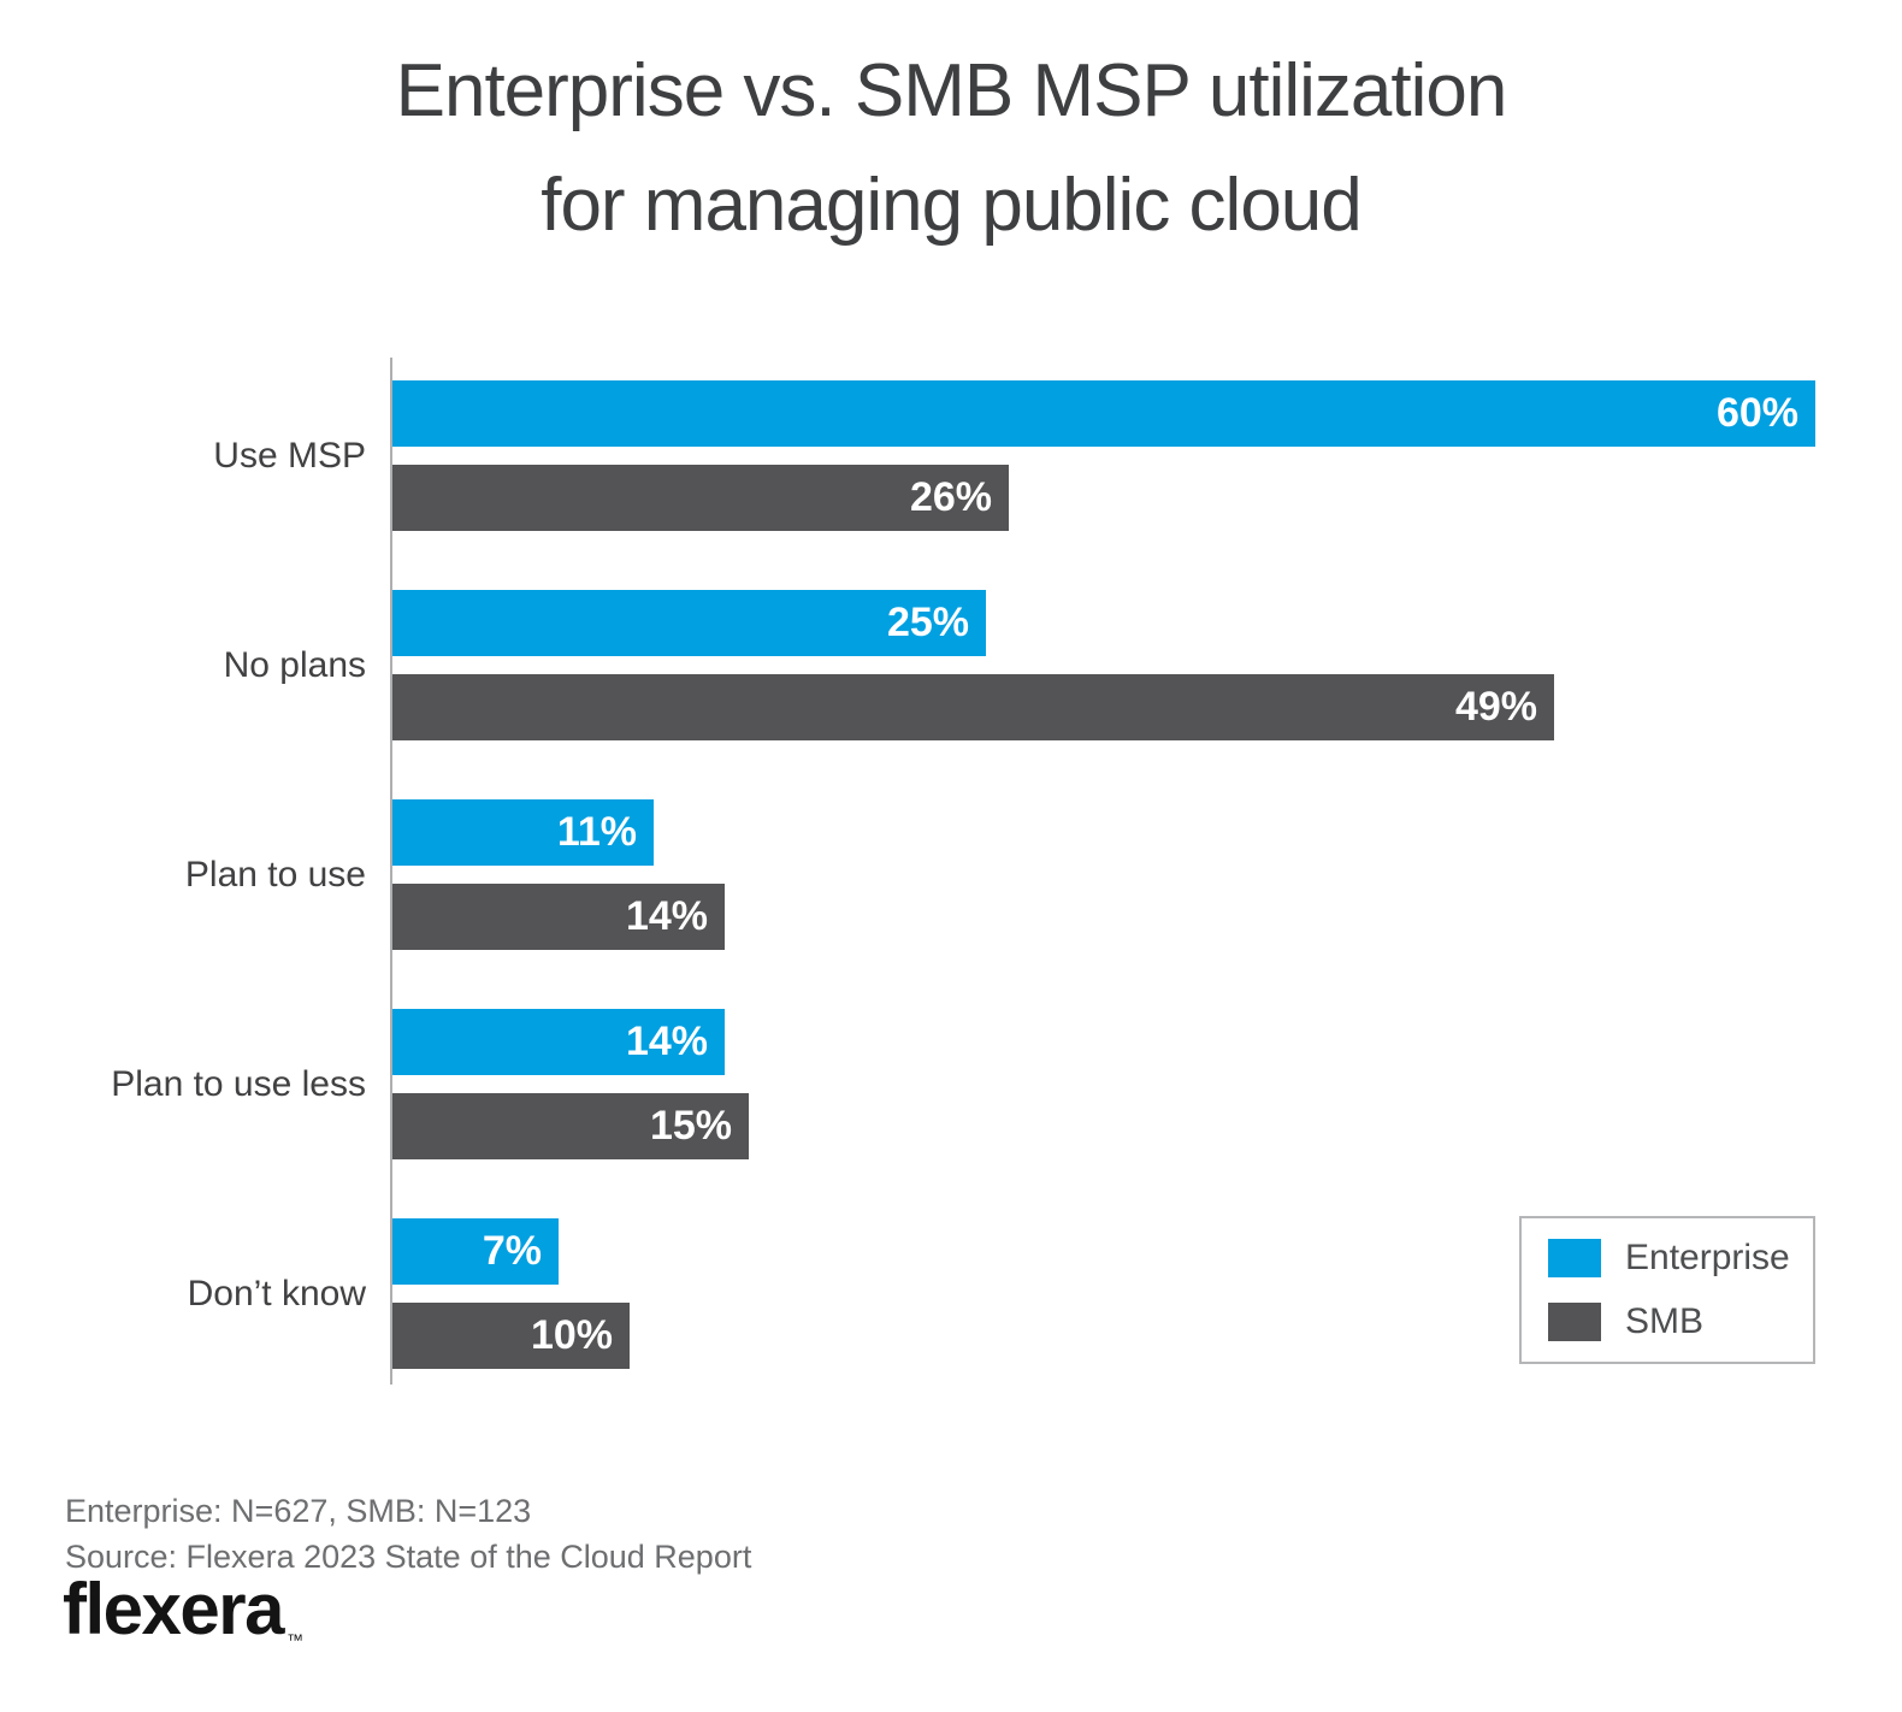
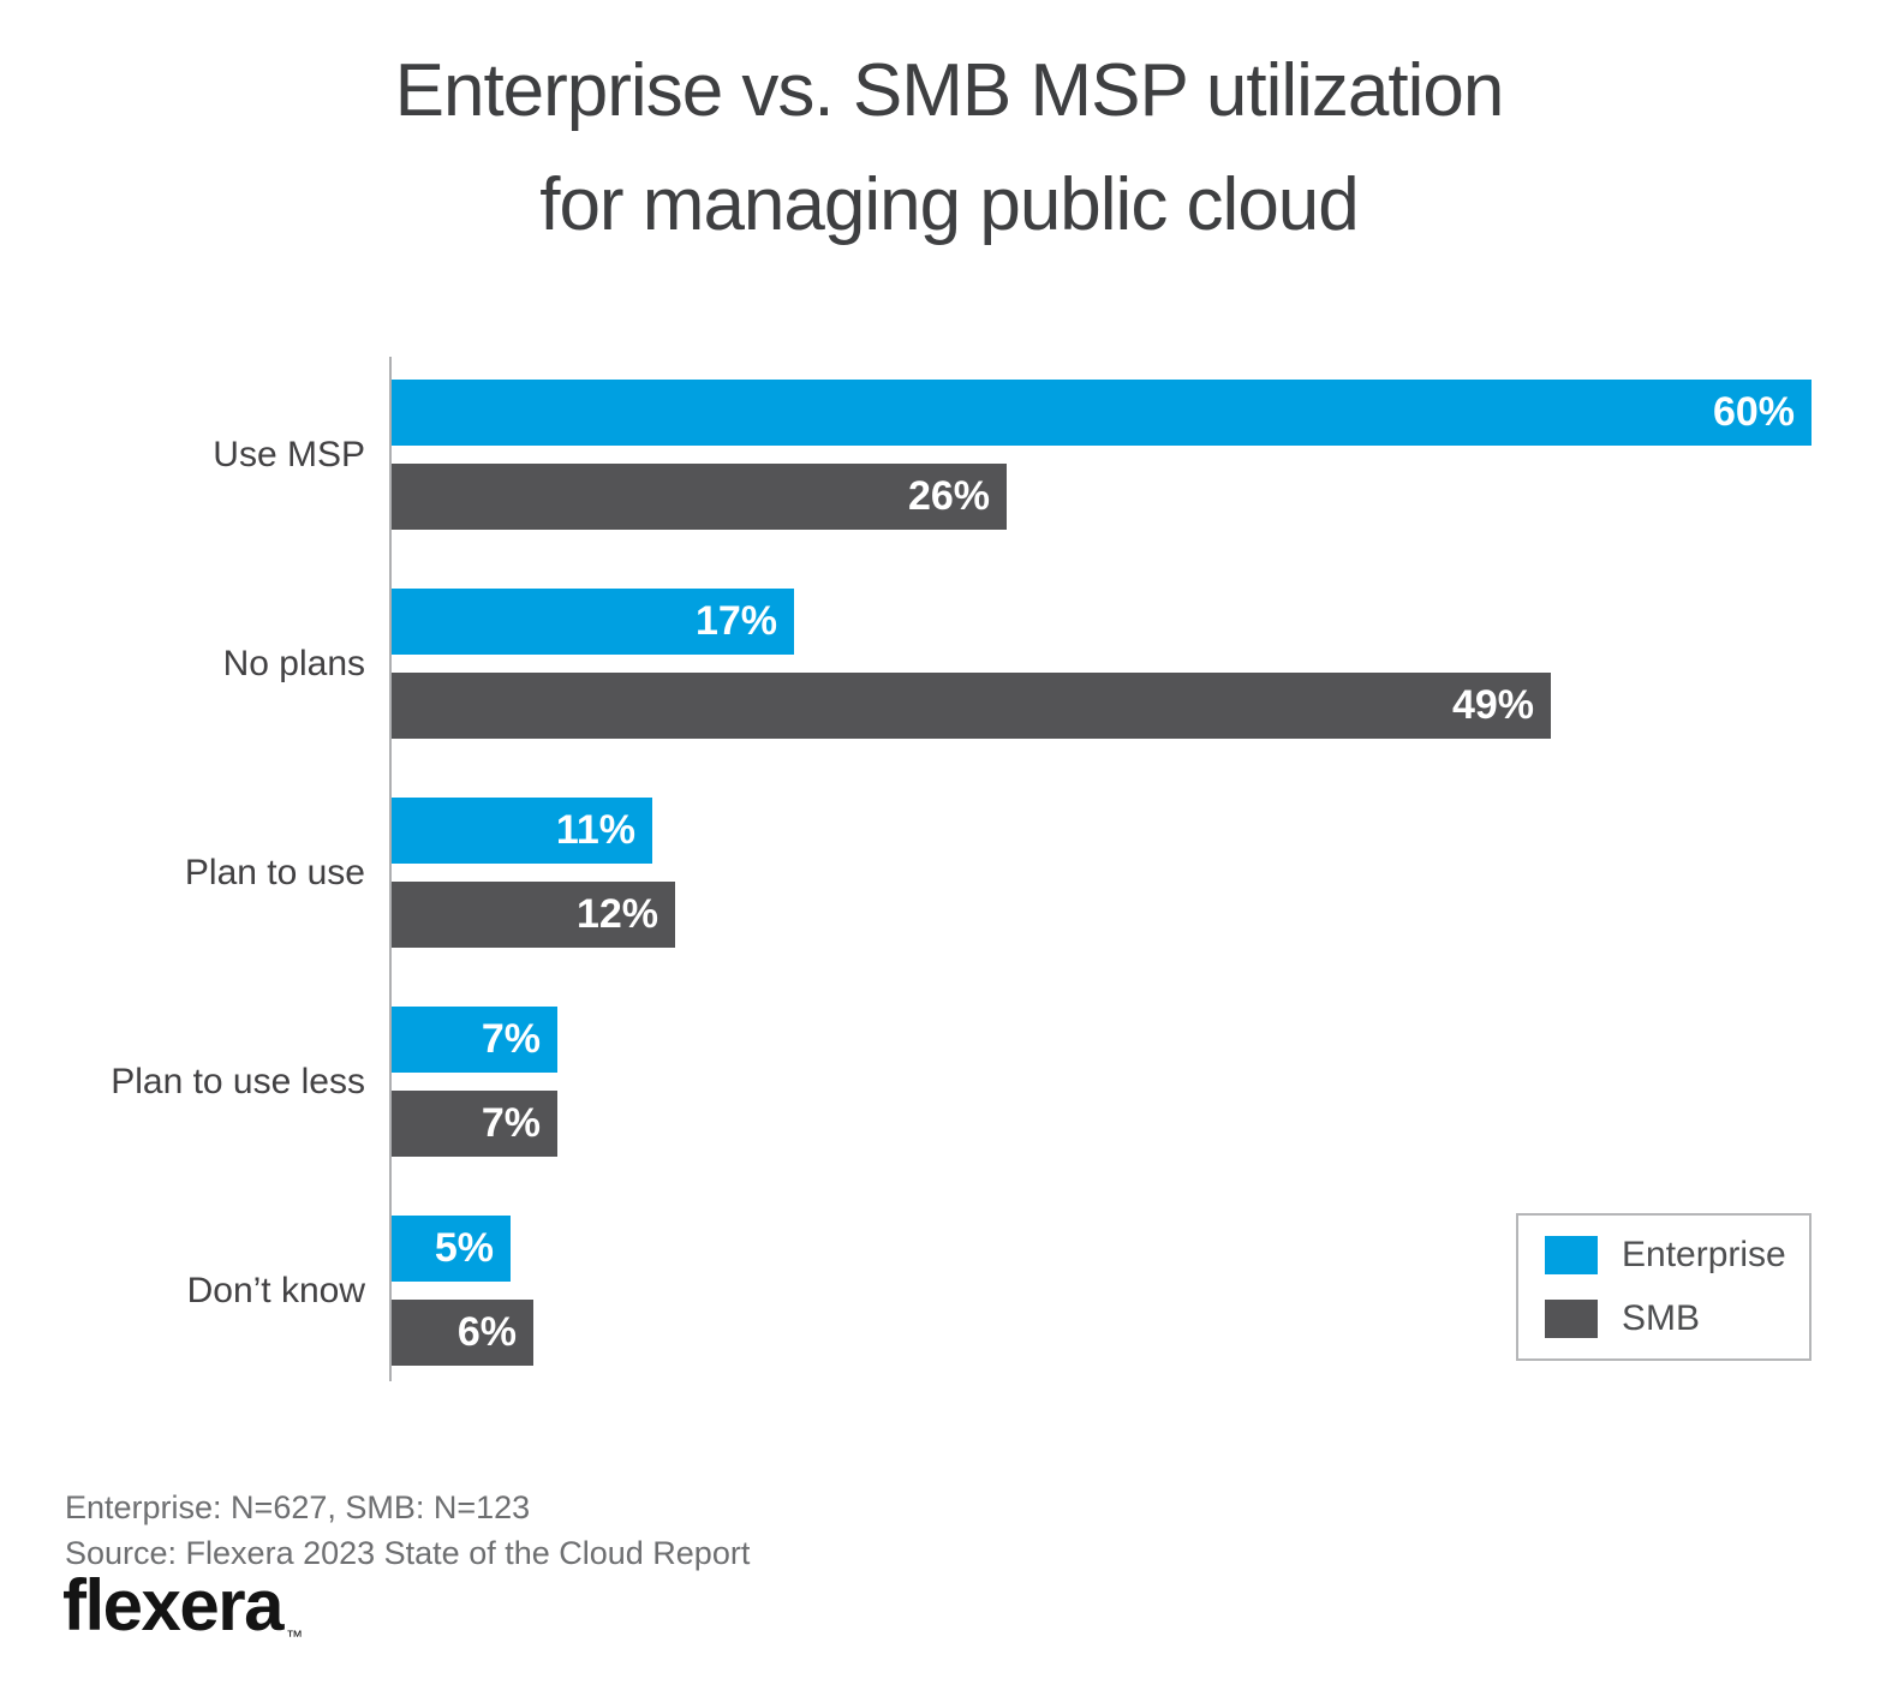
Enterprise/No plans: 25% -> 17%
SMB/Plan to use: 14% -> 12%
Enterprise/Plan to use less: 14% -> 7%
SMB/Plan to use less: 15% -> 7%
Enterprise/Don’t know: 7% -> 5%
SMB/Don’t know: 10% -> 6%
